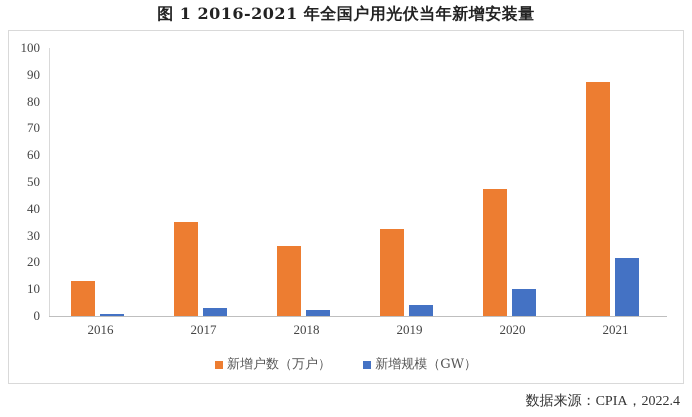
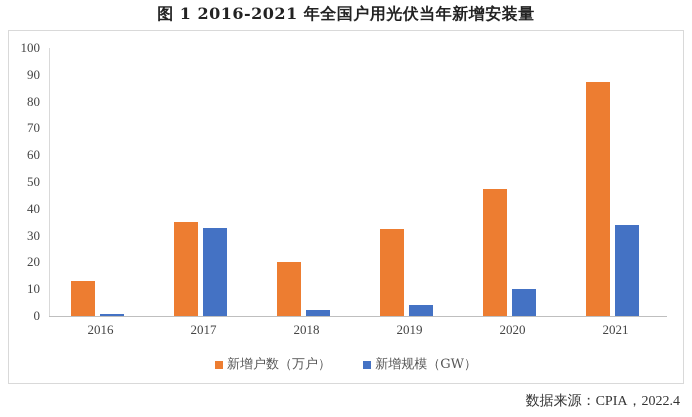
新增规模（GW）/2017: 3 -> 33
新增户数（万户）/2018: 26 -> 20
新增规模（GW）/2021: 22 -> 34
